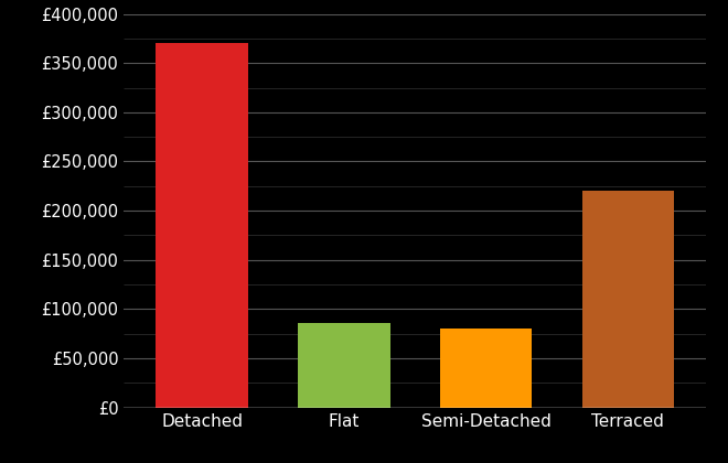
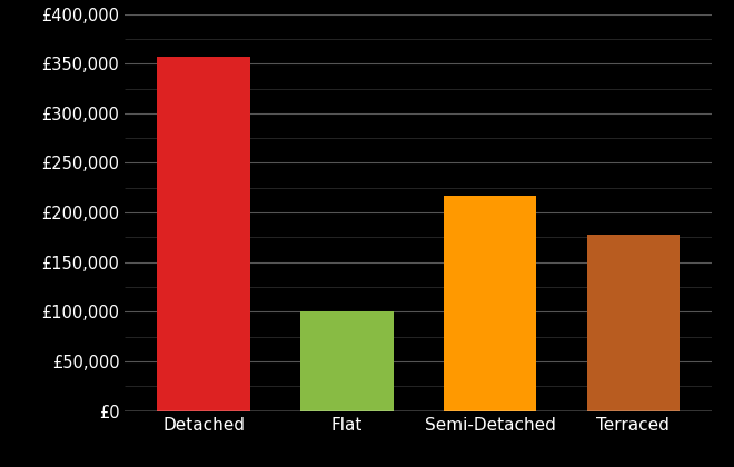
Detached: £370,000 -> £357,000
Flat: £86,000 -> £100,000
Semi-Detached: £80,000 -> £217,000
Terraced: £220,000 -> £178,000
